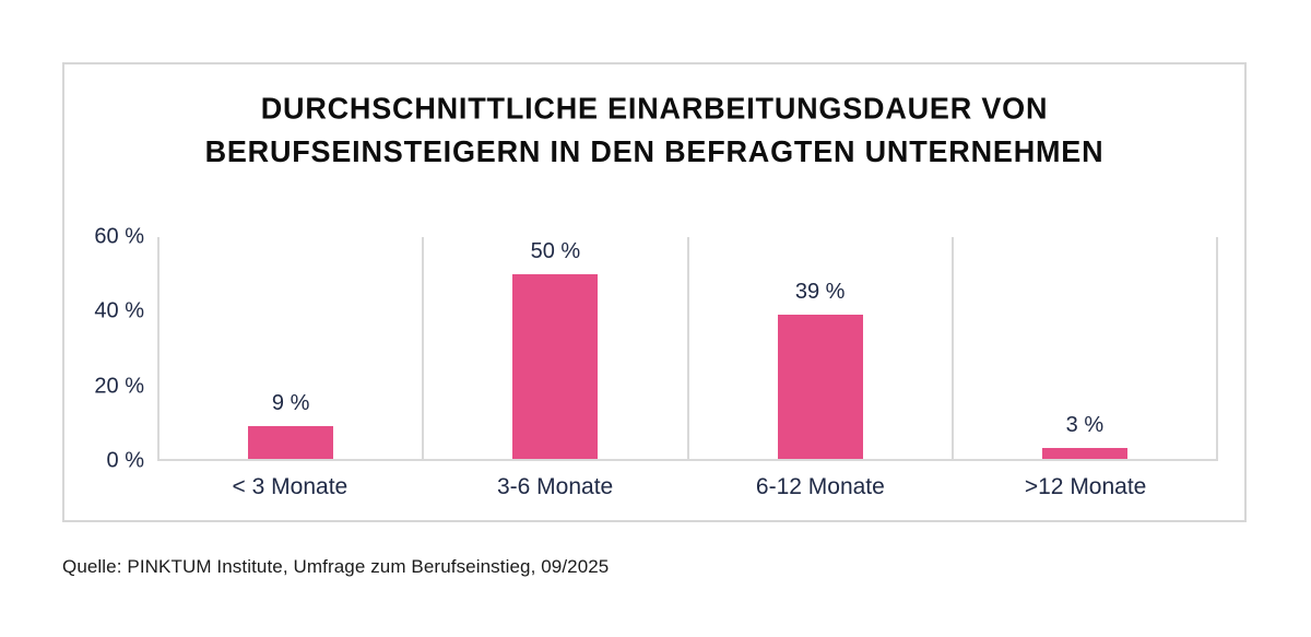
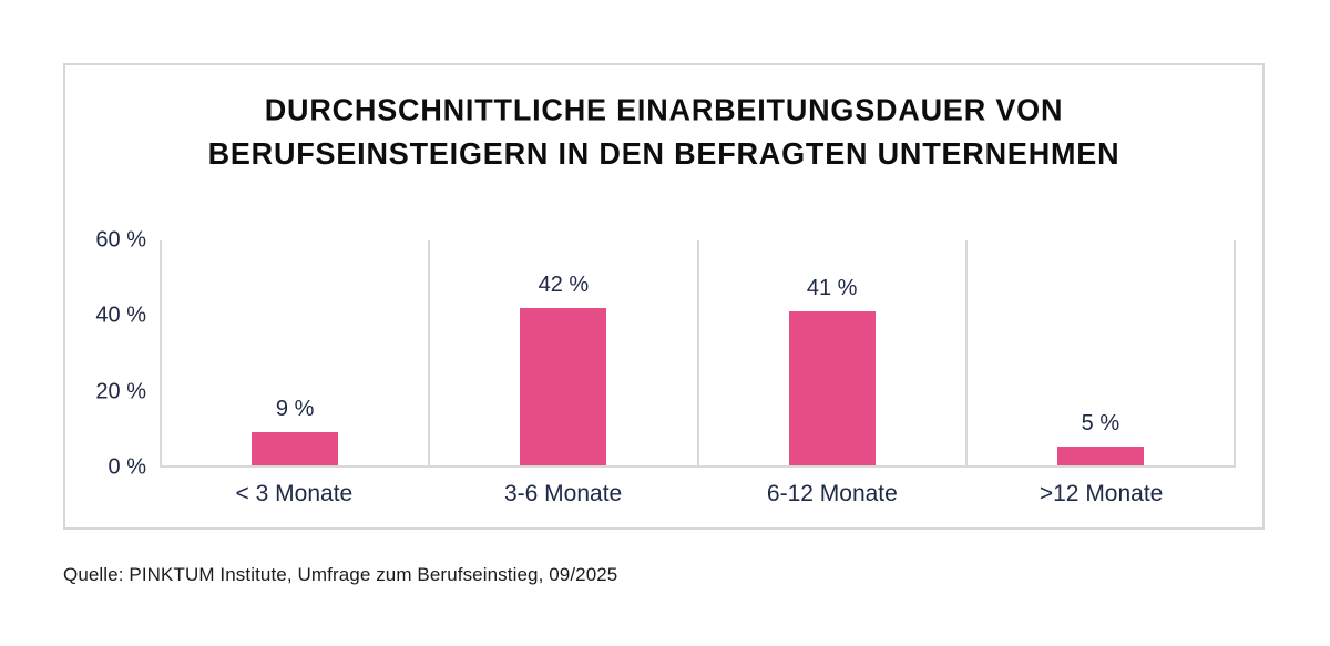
3-6 Monate: 50 -> 42
6-12 Monate: 39 -> 41
>12 Monate: 3 -> 5
